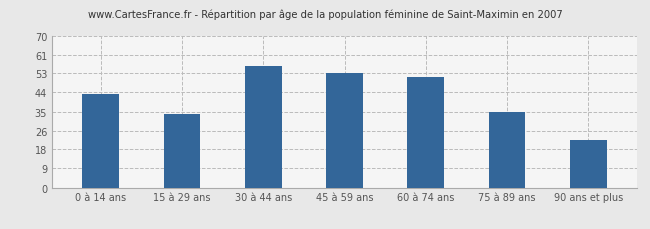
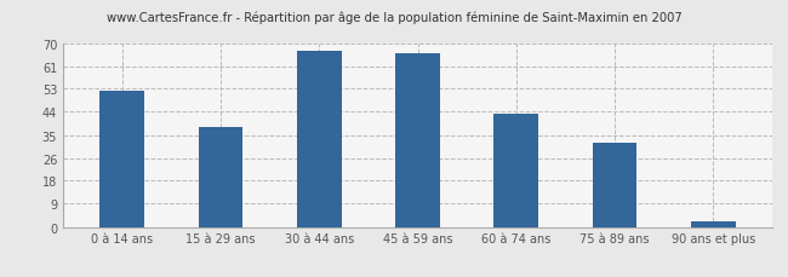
0 à 14 ans: 43 -> 52
15 à 29 ans: 34 -> 38
30 à 44 ans: 56 -> 67
45 à 59 ans: 53 -> 66
60 à 74 ans: 51 -> 43
75 à 89 ans: 35 -> 32
90 ans et plus: 22 -> 2
